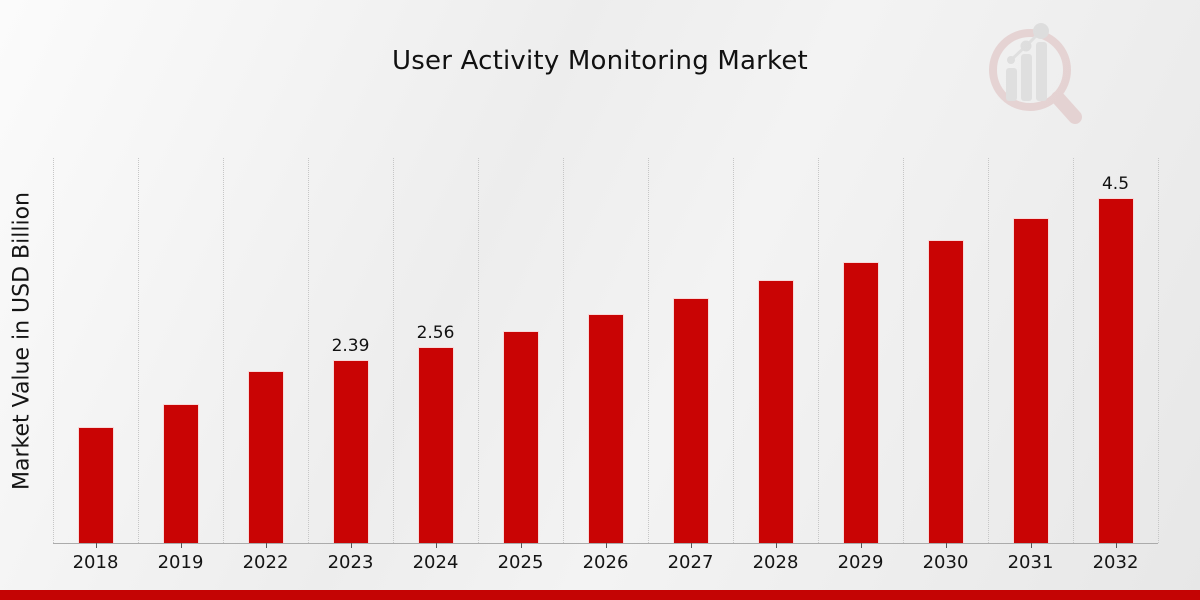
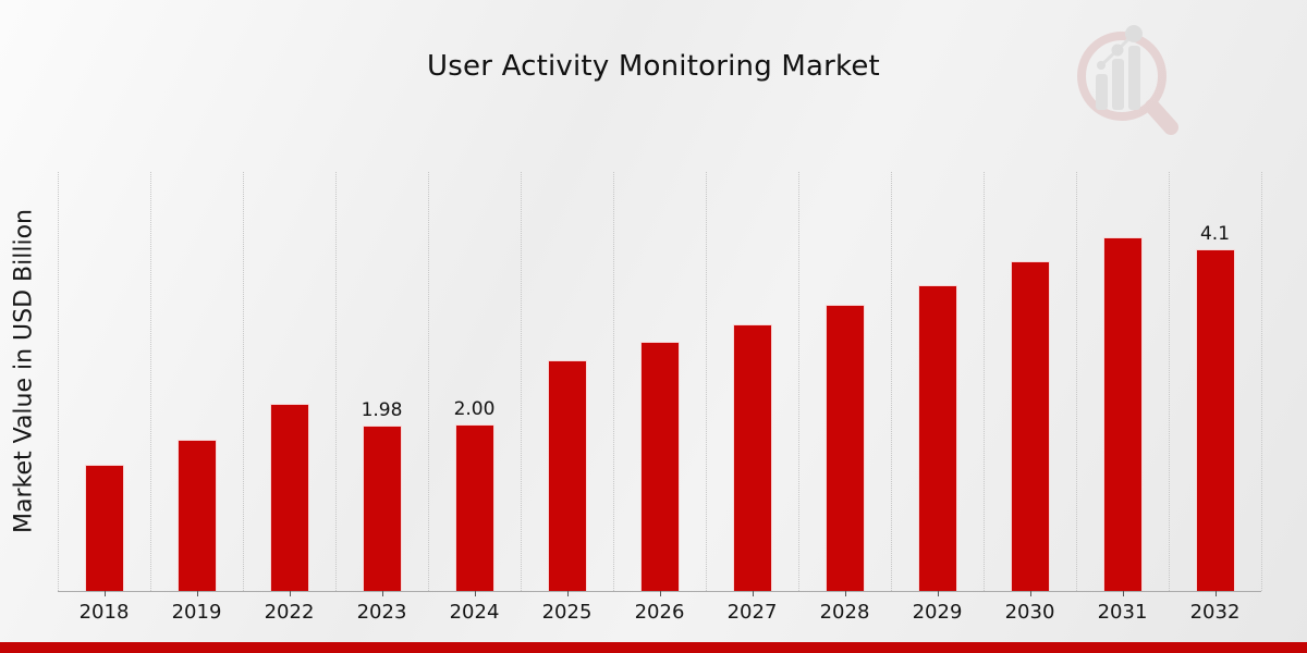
2023: 2.39 -> 1.98
2024: 2.56 -> 2.00
2032: 4.5 -> 4.1
